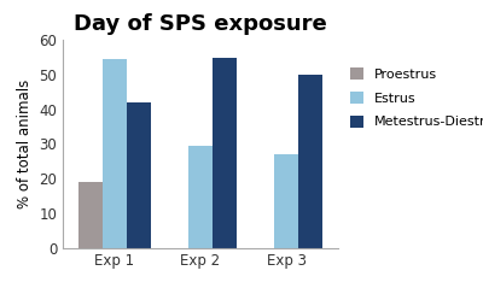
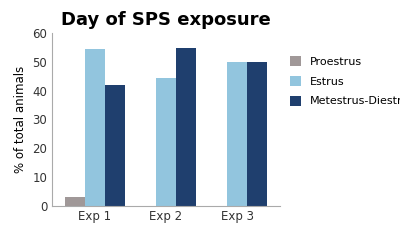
Proestrus/Exp 1: 19 -> 3
Estrus/Exp 2: 29.5 -> 44.5
Estrus/Exp 3: 27.0 -> 50.0
